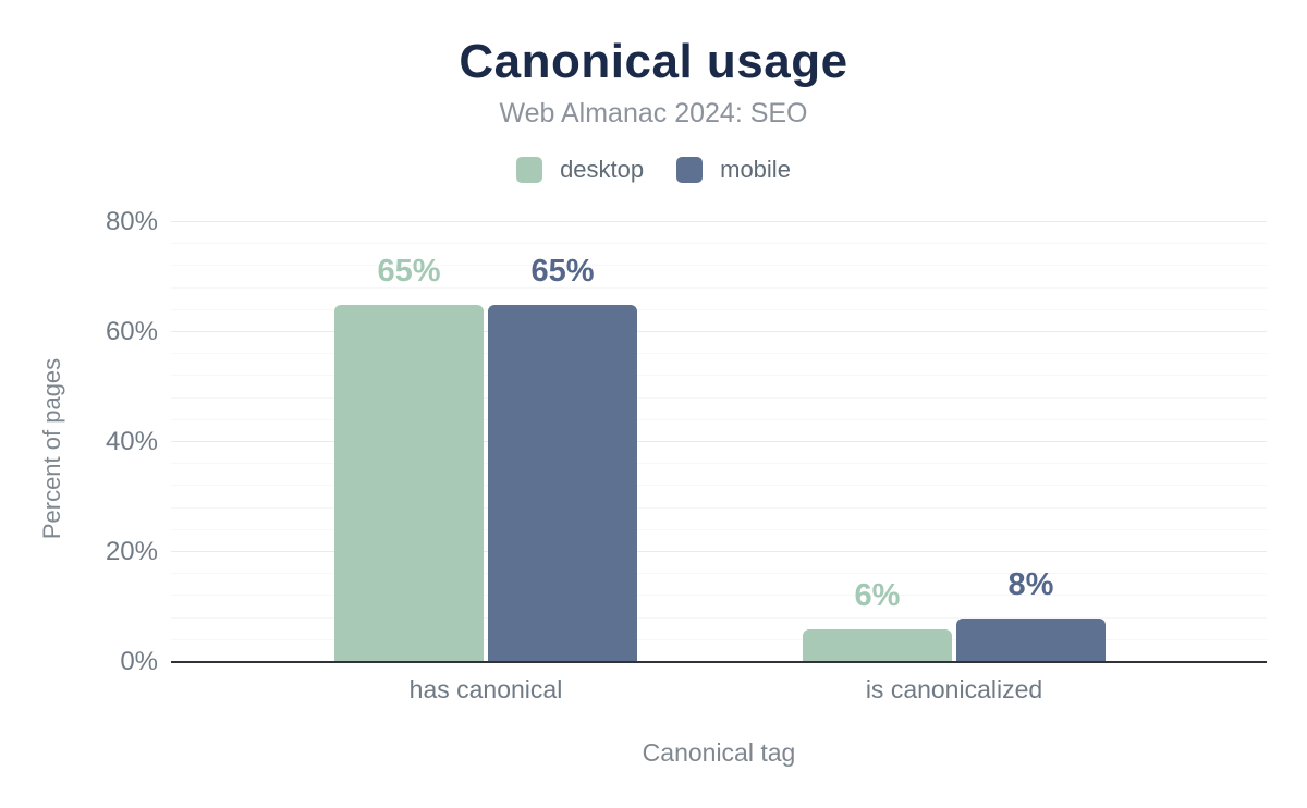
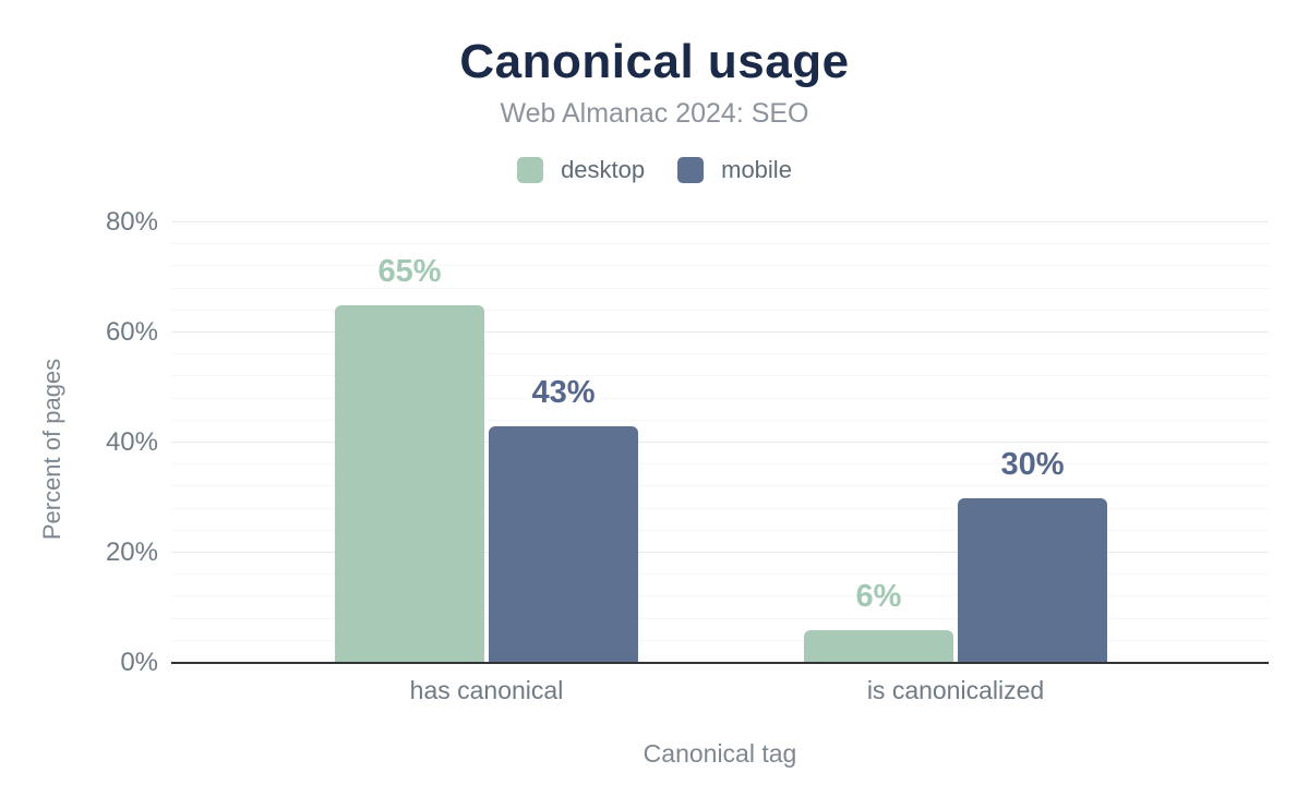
mobile/has canonical: 65% -> 43%
mobile/is canonicalized: 8% -> 30%
